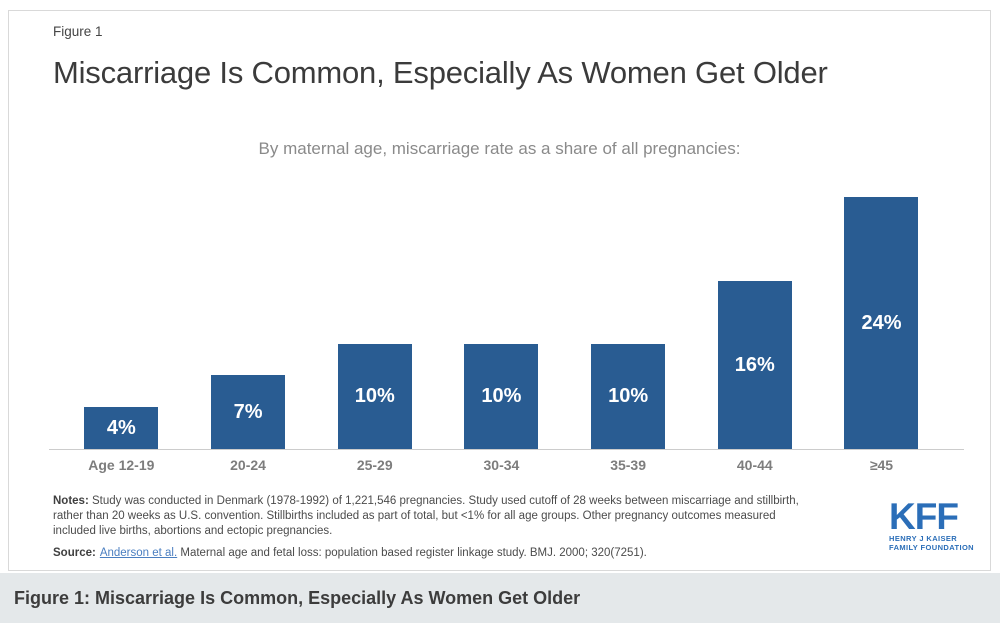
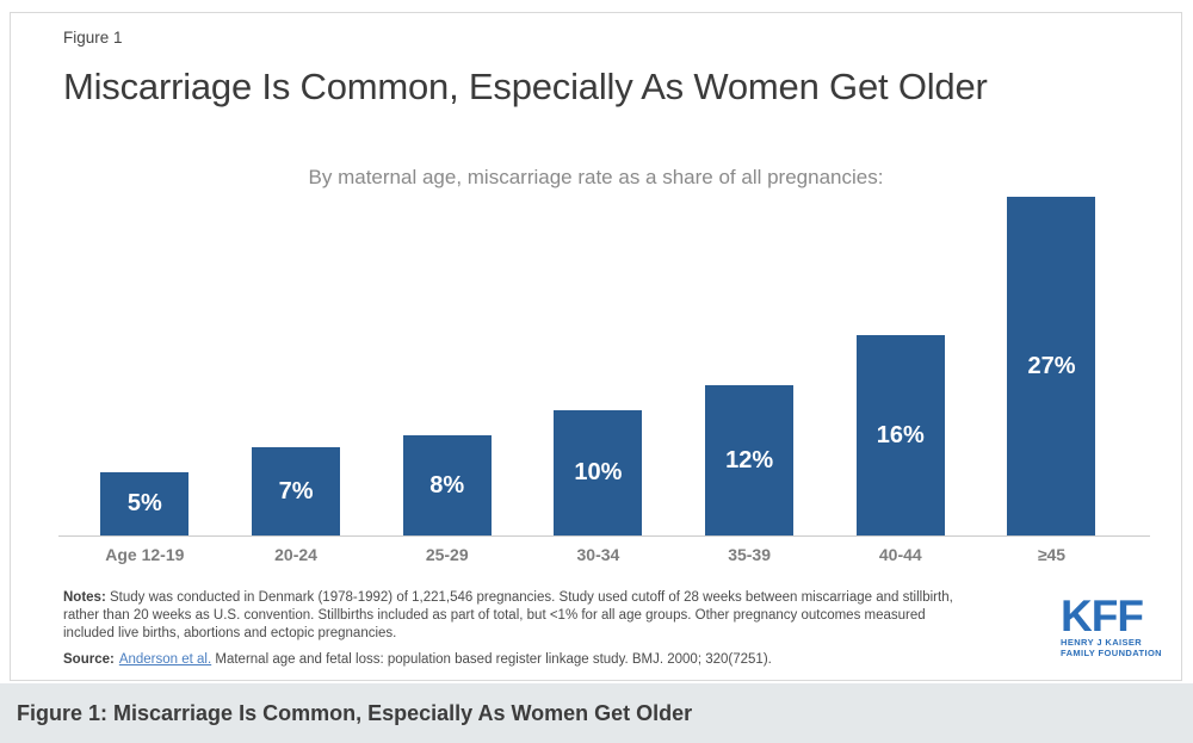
Age 12-19: 4% -> 5%
25-29: 10% -> 8%
35-39: 10% -> 12%
≥45: 24% -> 27%
